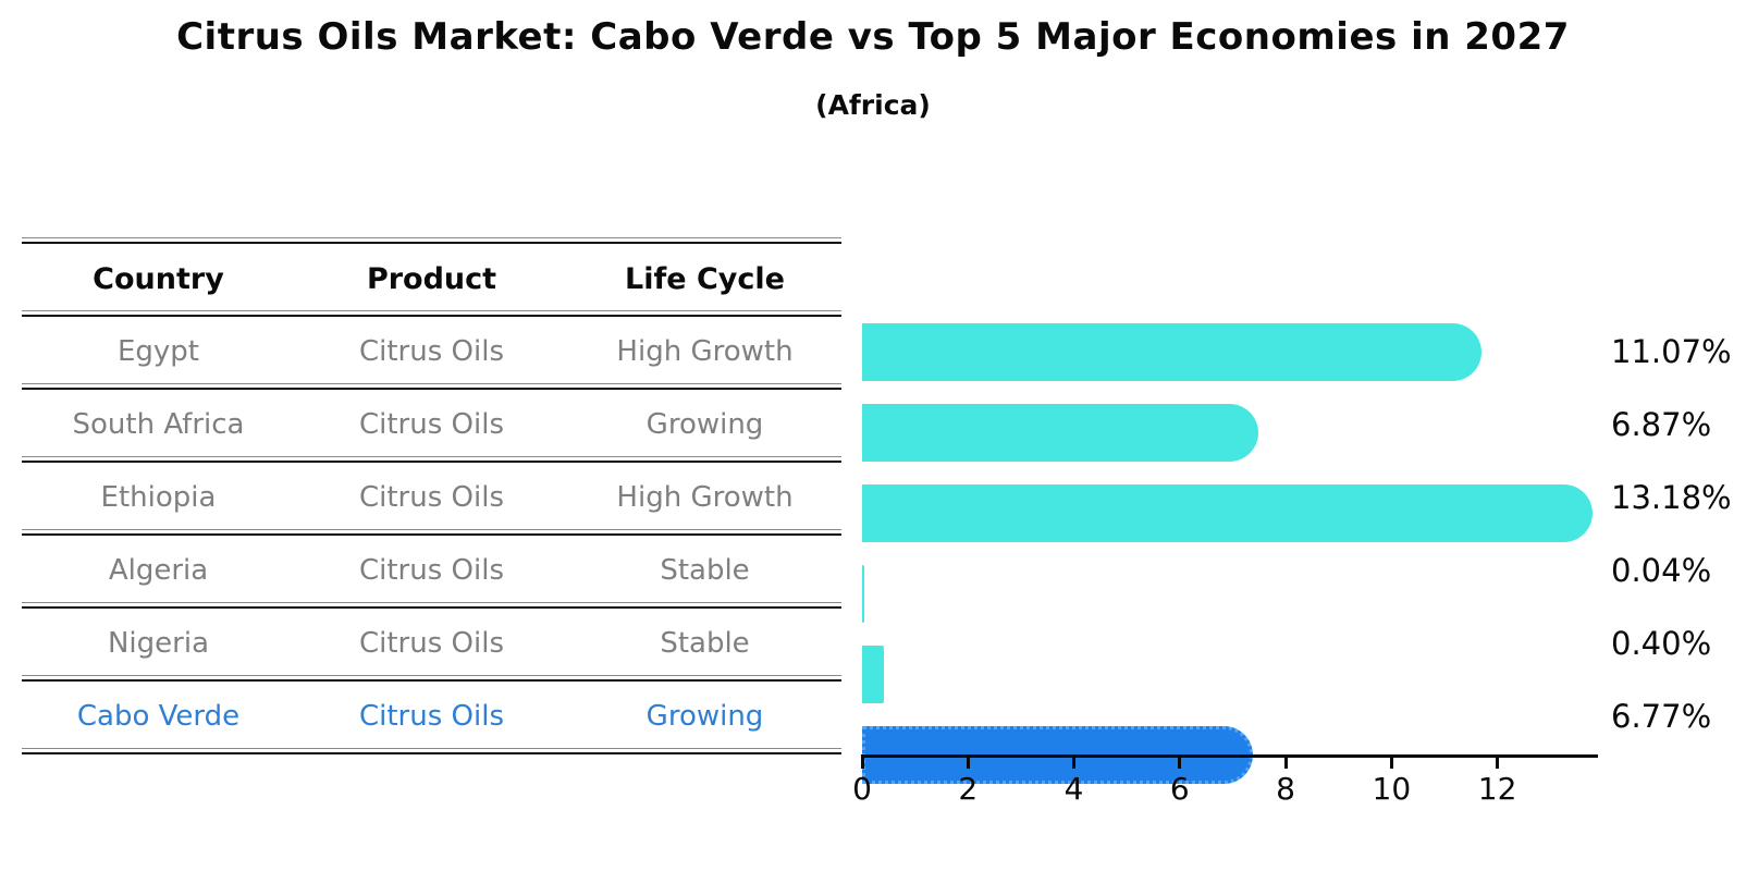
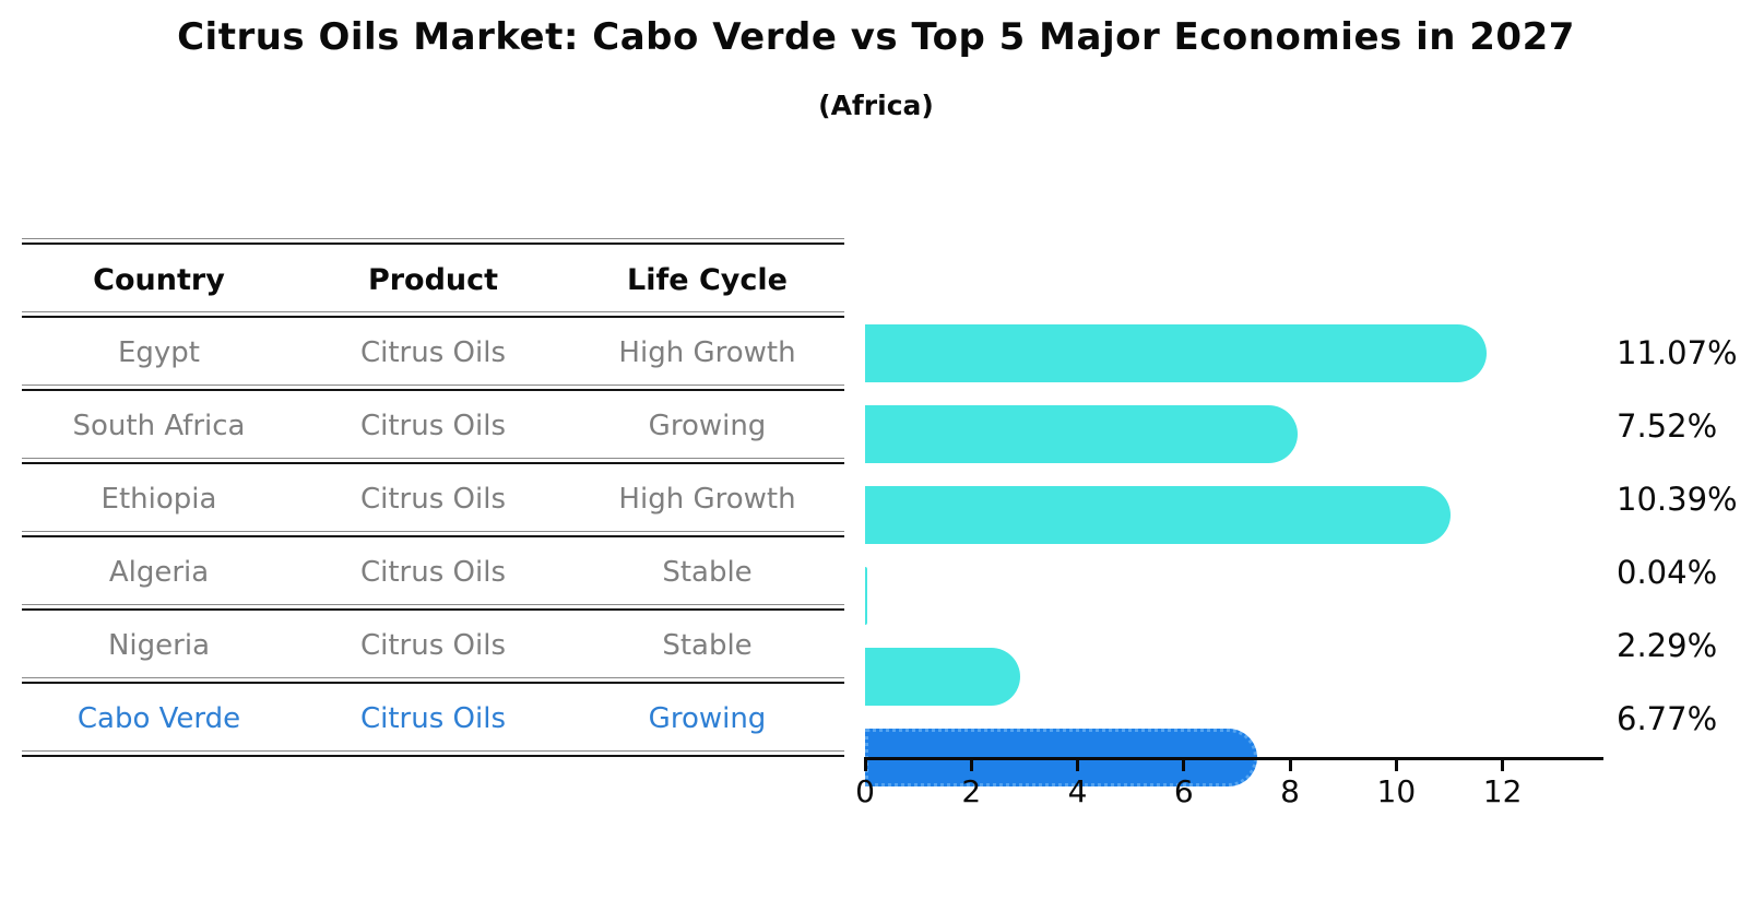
South Africa: 6.87% -> 7.52%
Ethiopia: 13.18% -> 10.39%
Nigeria: 0.40% -> 2.29%
